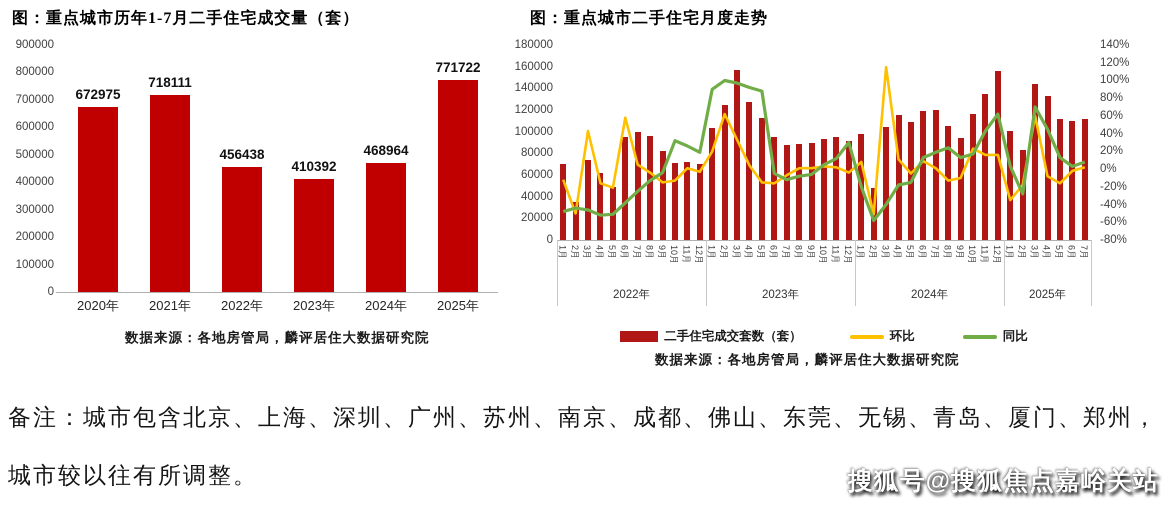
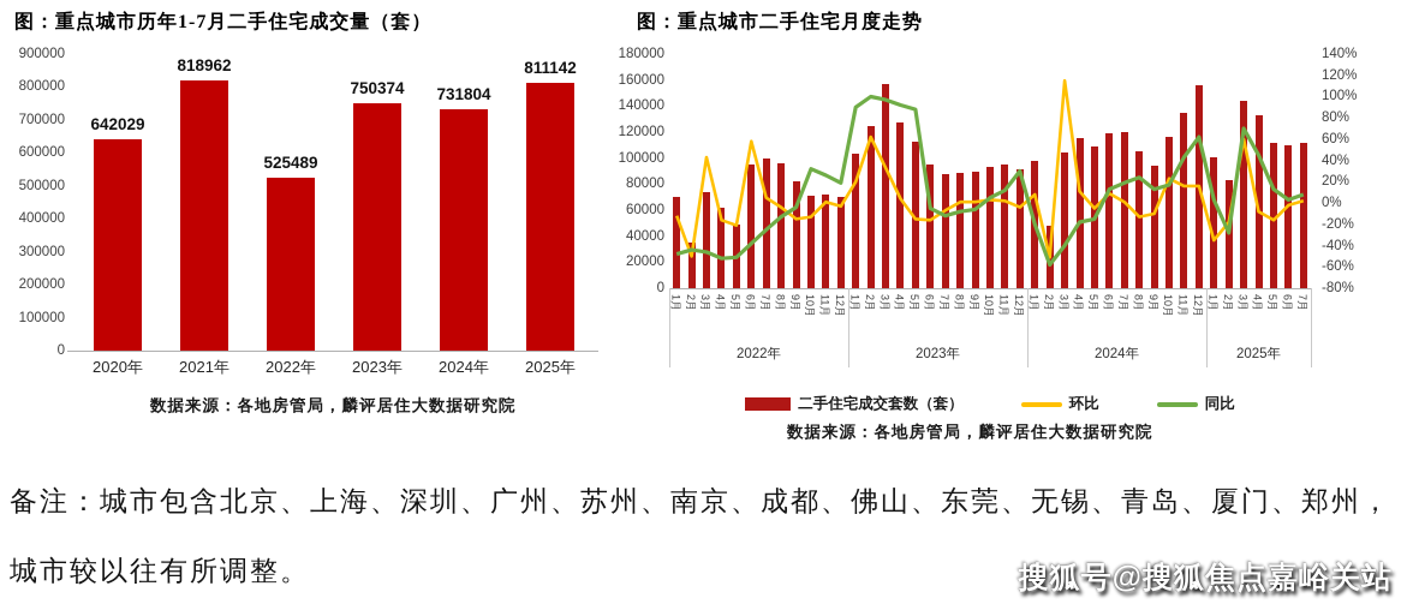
图：重点城市历年1-7月二手住宅成交量（套）/2020年: 672975 -> 642029
图：重点城市历年1-7月二手住宅成交量（套）/2021年: 718111 -> 818962
图：重点城市历年1-7月二手住宅成交量（套）/2022年: 456438 -> 525489
图：重点城市历年1-7月二手住宅成交量（套）/2023年: 410392 -> 750374
图：重点城市历年1-7月二手住宅成交量（套）/2024年: 468964 -> 731804
图：重点城市历年1-7月二手住宅成交量（套）/2025年: 771722 -> 811142
